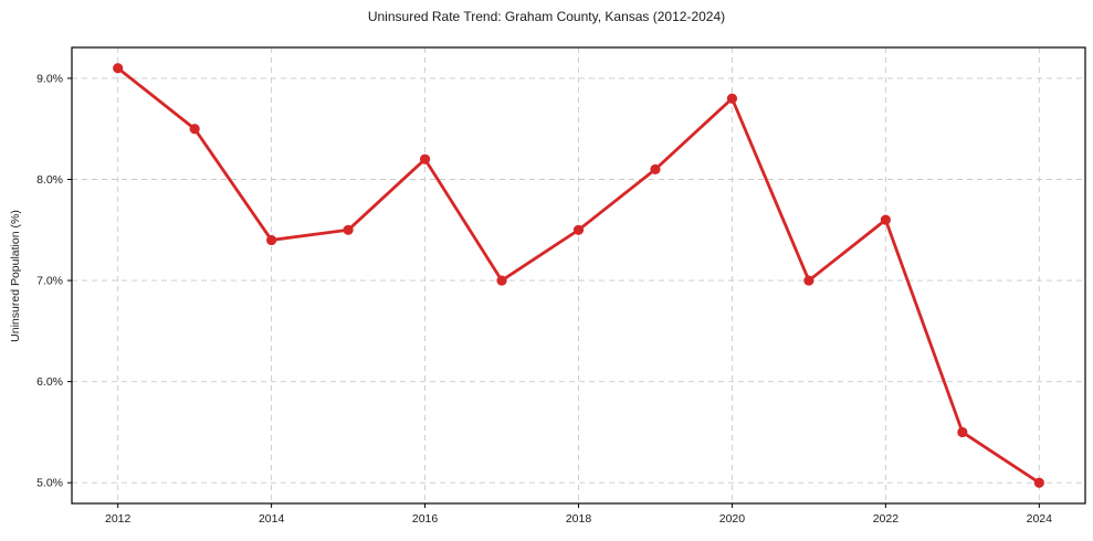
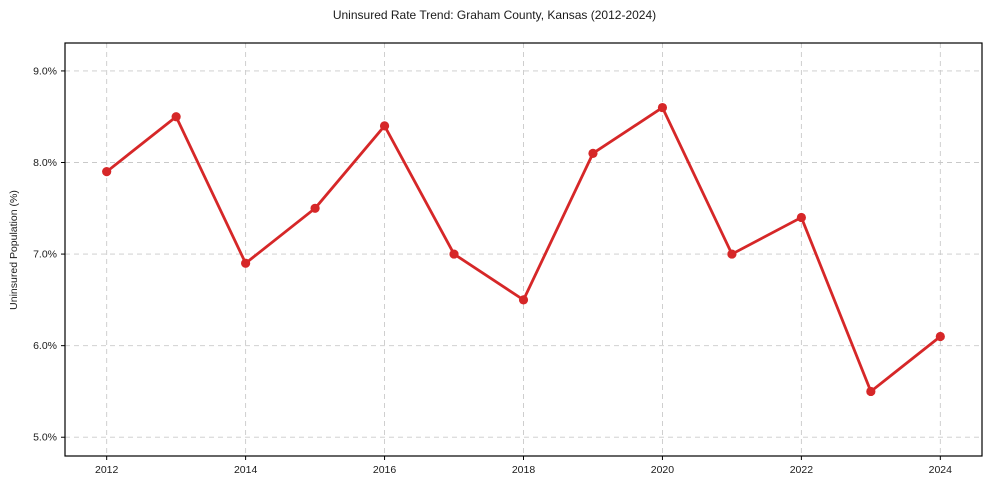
2012: 9.1% -> 7.9%
2014: 7.4% -> 6.9%
2016: 8.2% -> 8.4%
2018: 7.5% -> 6.5%
2020: 8.8% -> 8.6%
2022: 7.6% -> 7.4%
2024: 5.0% -> 6.1%
